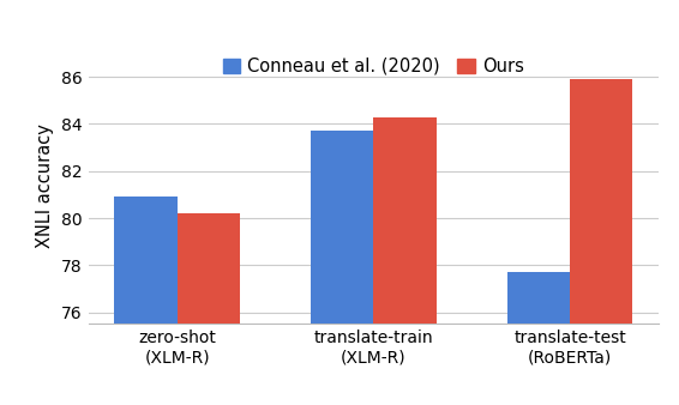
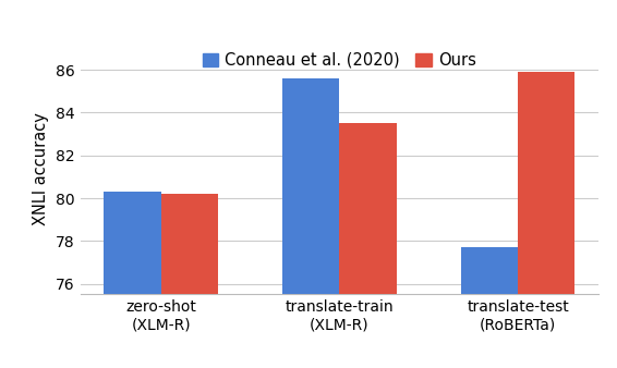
Conneau et al. (2020)/zero-shot (XLM-R): 80.9 -> 80.3
Conneau et al. (2020)/translate-train (XLM-R): 83.7 -> 85.6
Ours/translate-train (XLM-R): 84.3 -> 83.5
